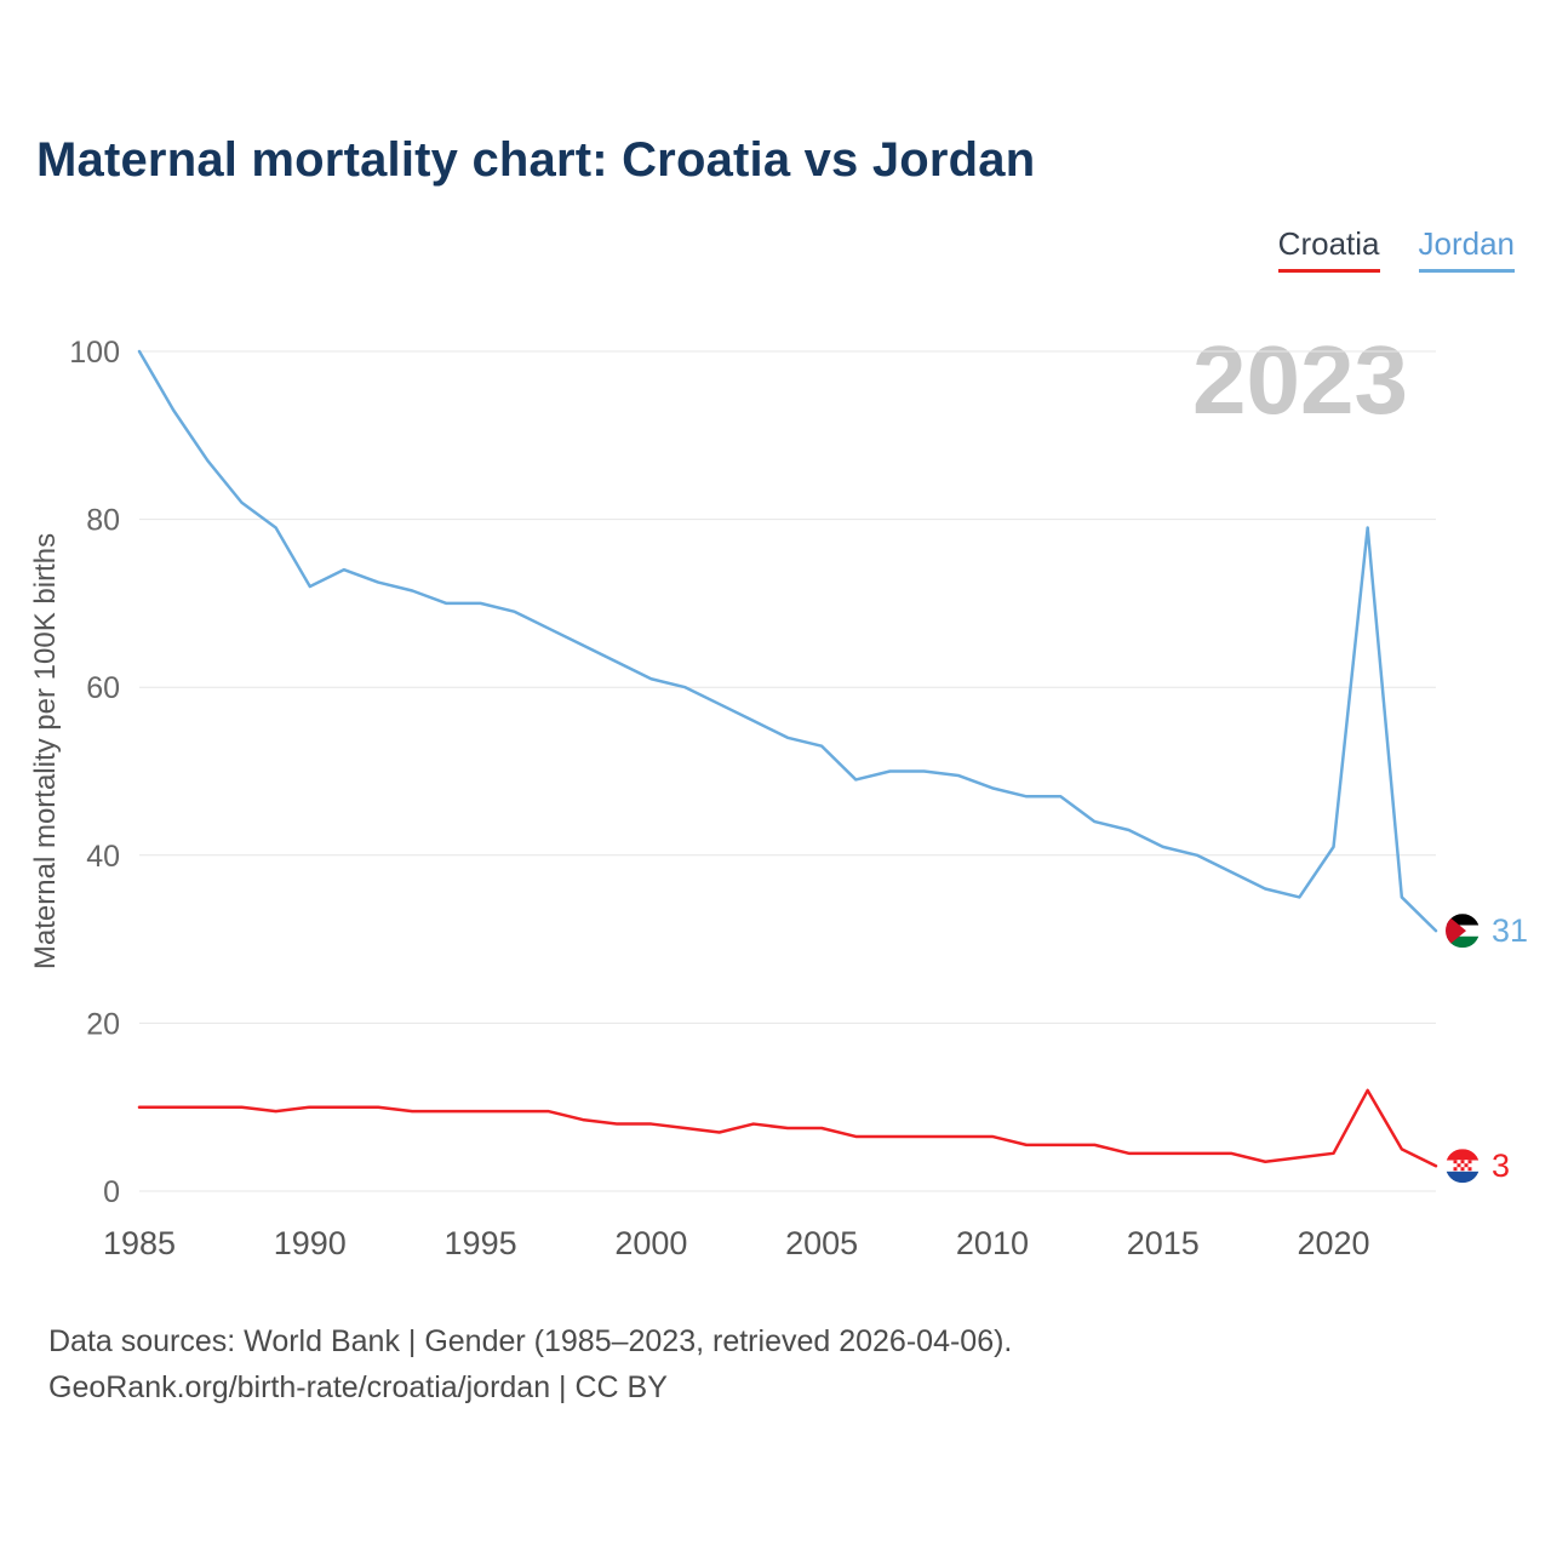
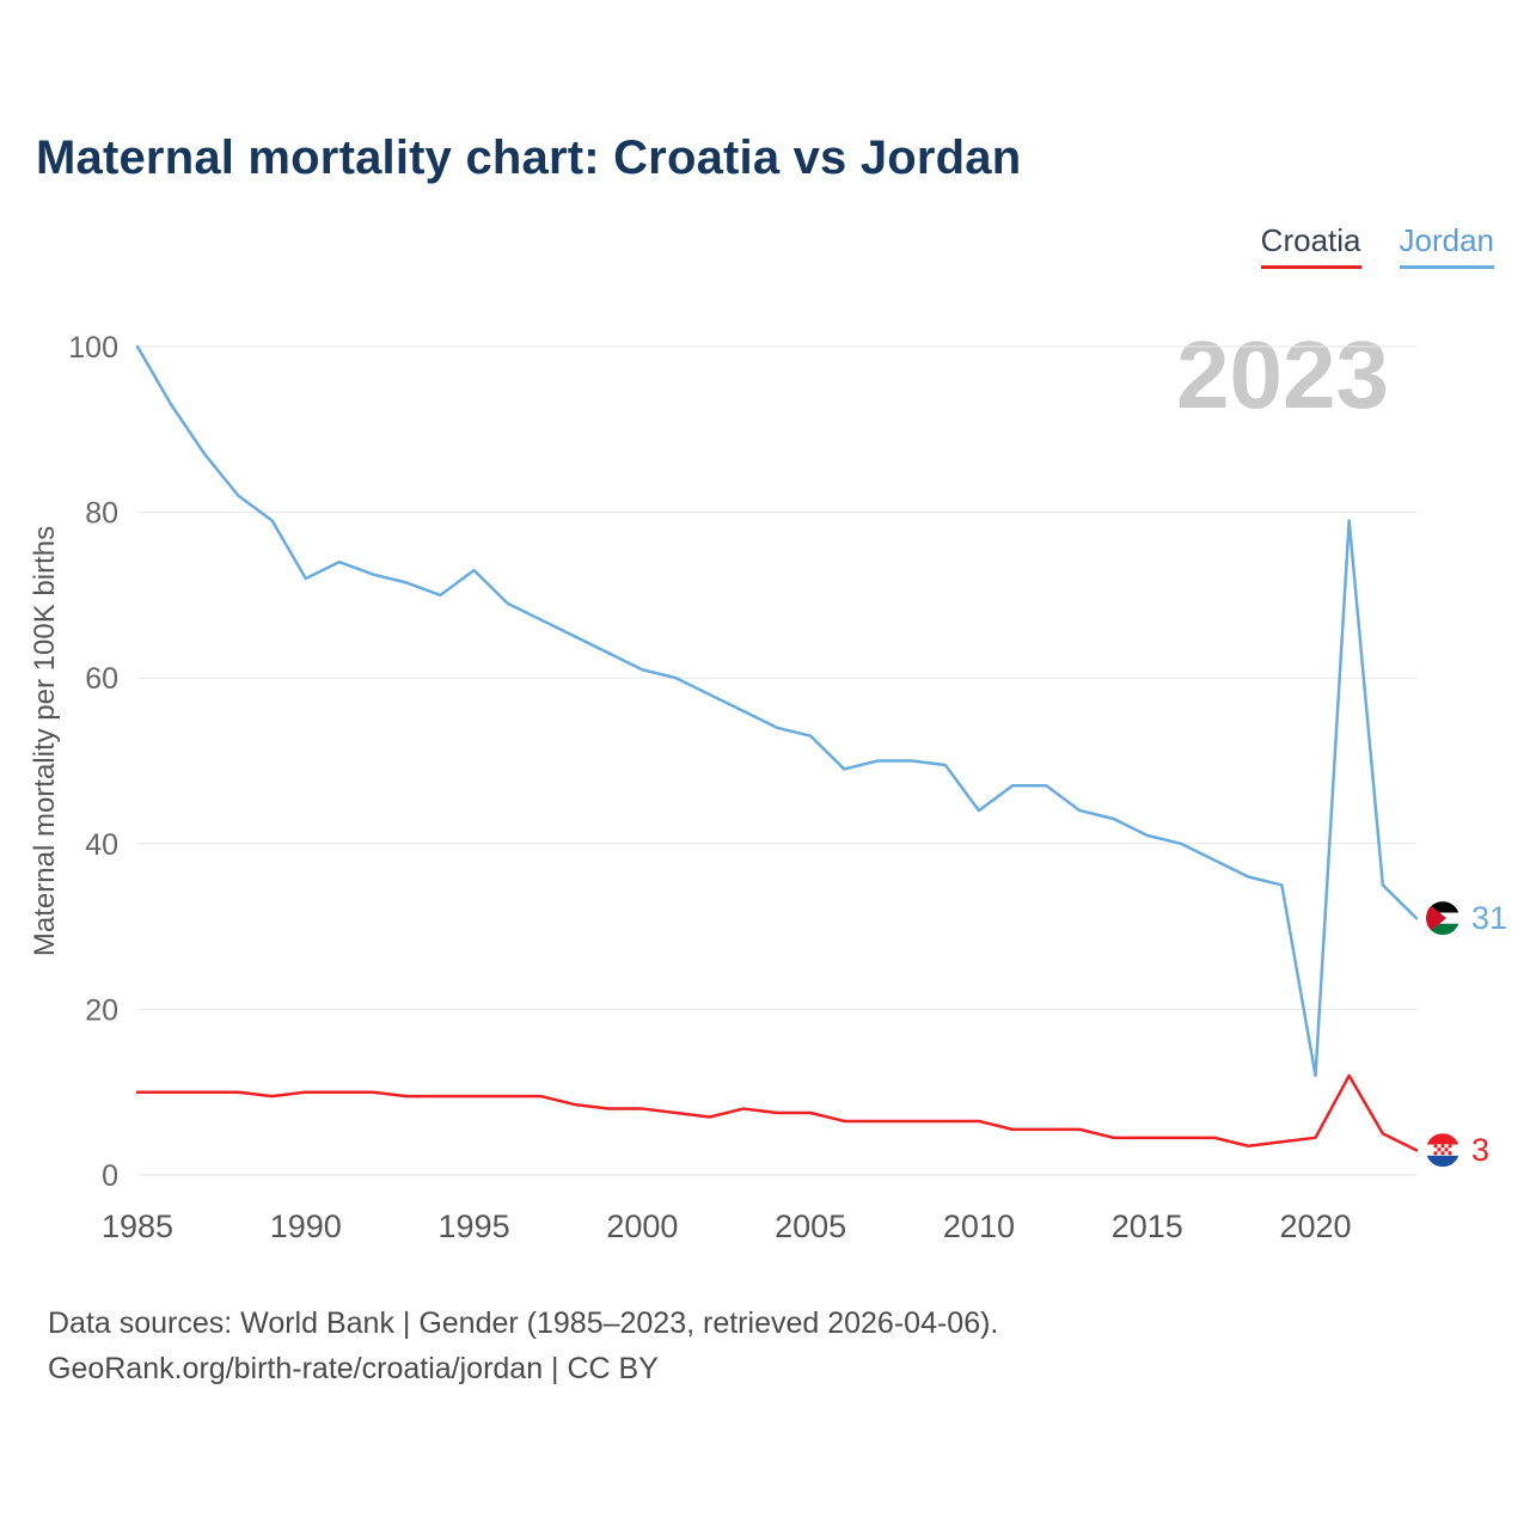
Jordan/1995: 70 -> 73
Jordan/2010: 48 -> 44
Jordan/2020: 41 -> 12
